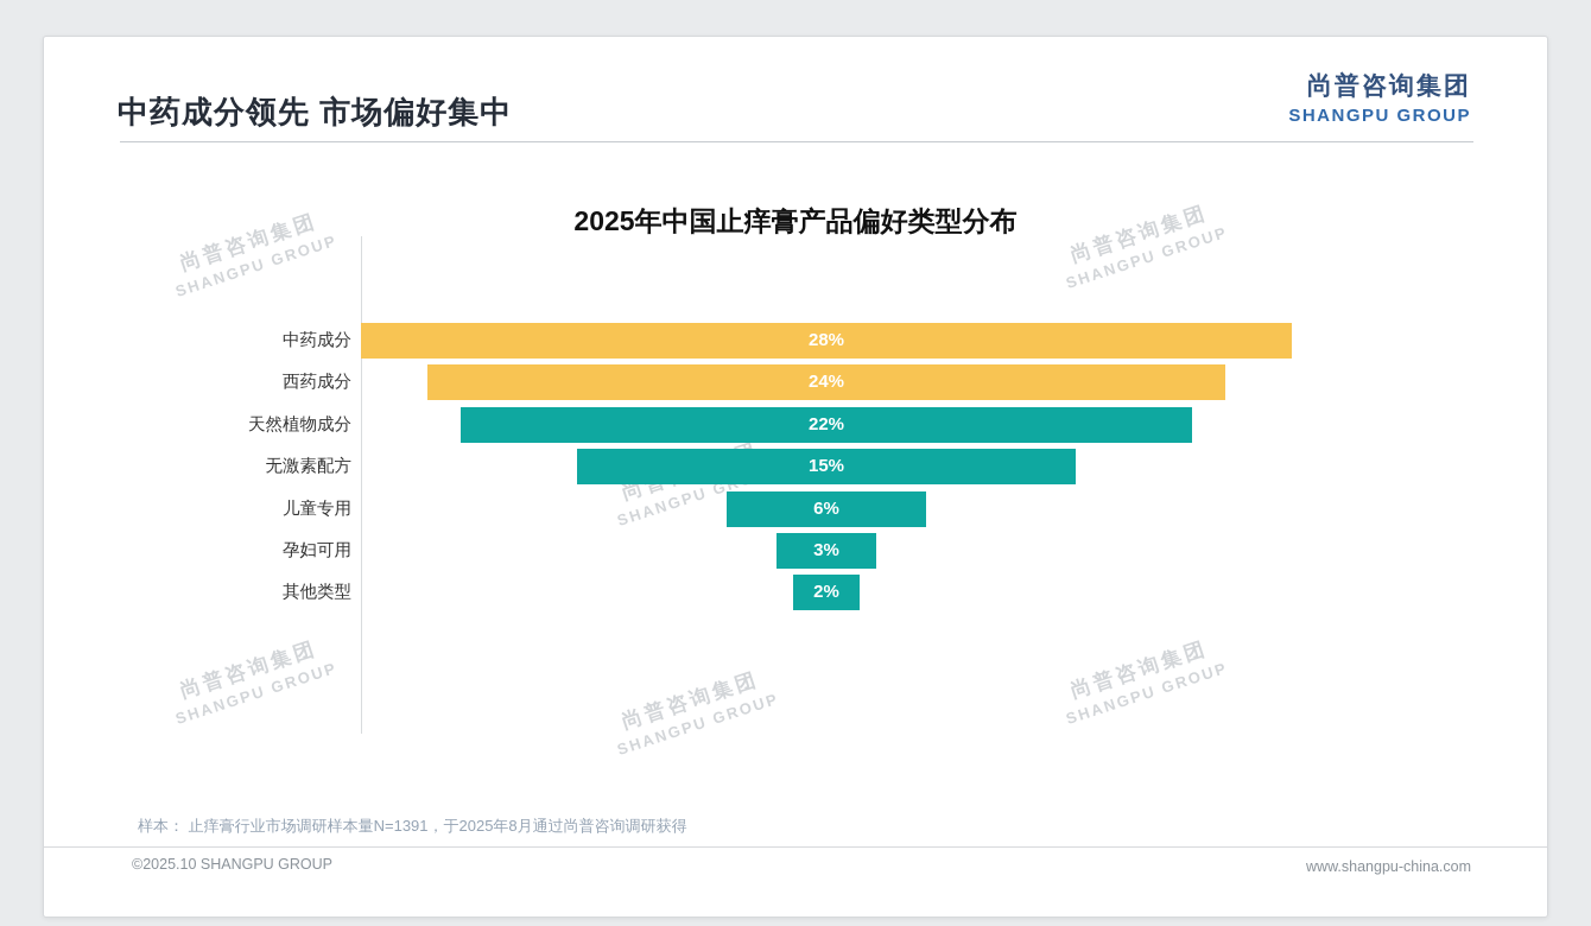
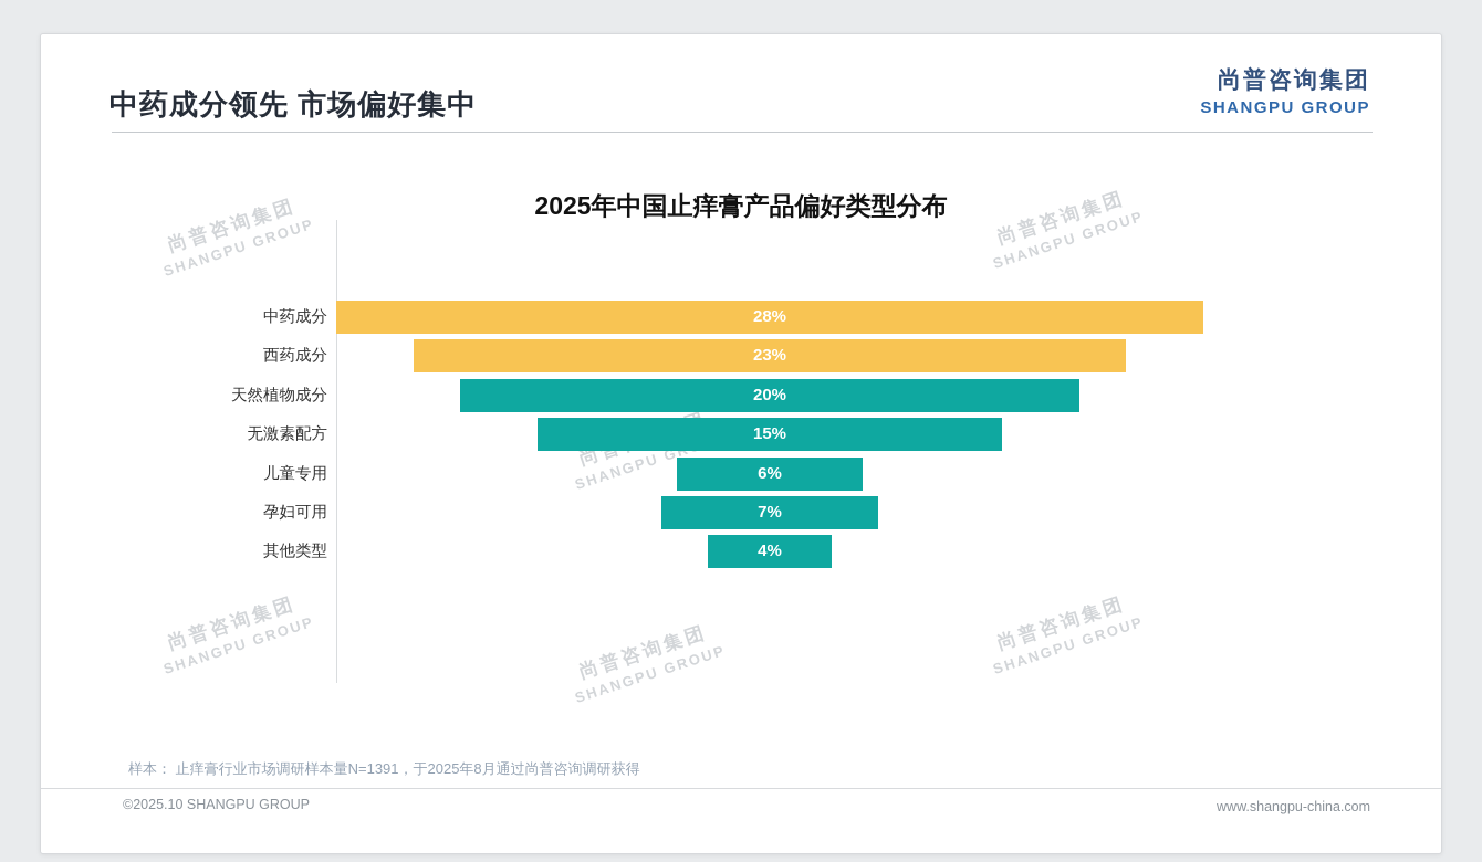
西药成分: 24% -> 23%
天然植物成分: 22% -> 20%
孕妇可用: 3% -> 7%
其他类型: 2% -> 4%
